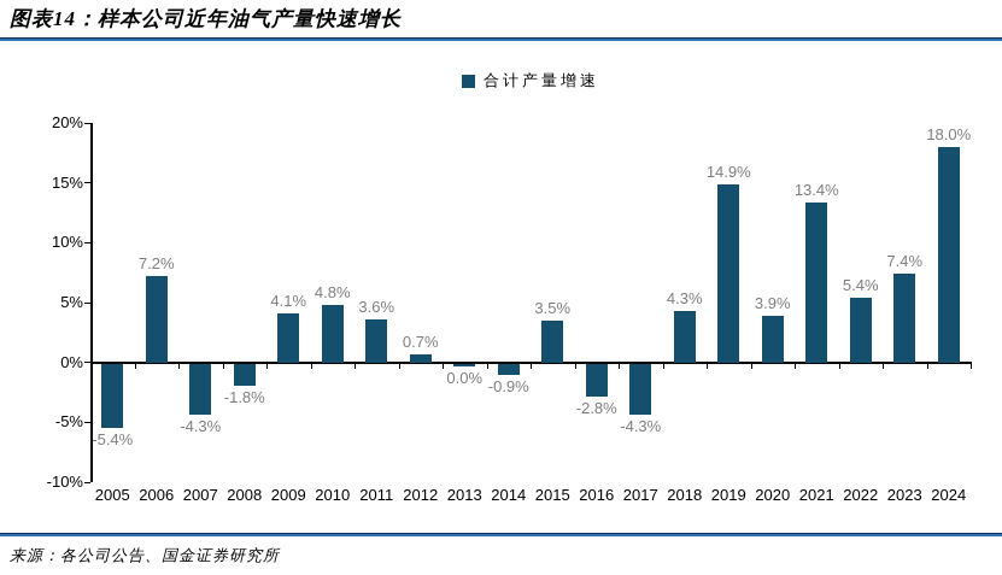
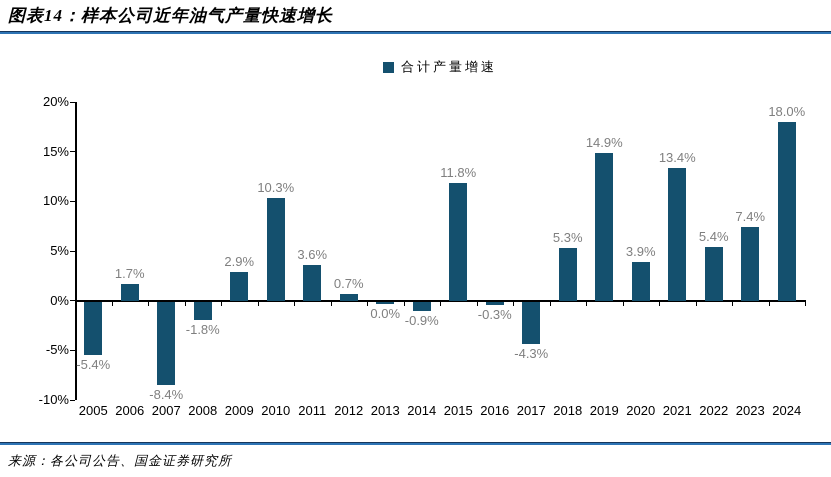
2006: 7.2% -> 1.7%
2007: -4.3% -> -8.4%
2009: 4.1% -> 2.9%
2010: 4.8% -> 10.3%
2015: 3.5% -> 11.8%
2016: -2.8% -> -0.3%
2018: 4.3% -> 5.3%
